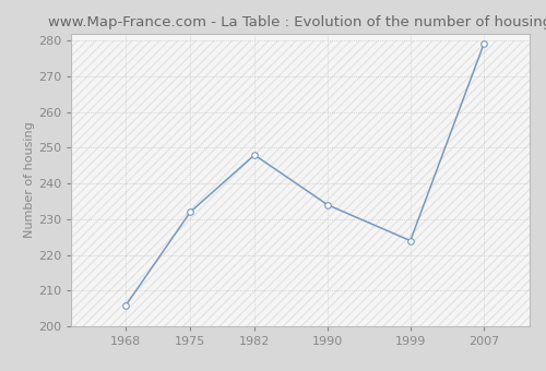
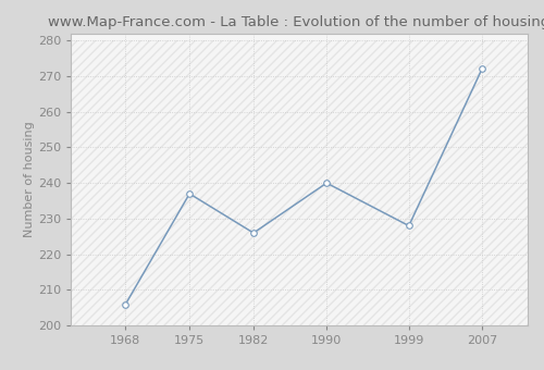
1975: 232 -> 237
1982: 248 -> 226
1990: 234 -> 240
1999: 224 -> 228
2007: 279 -> 272
